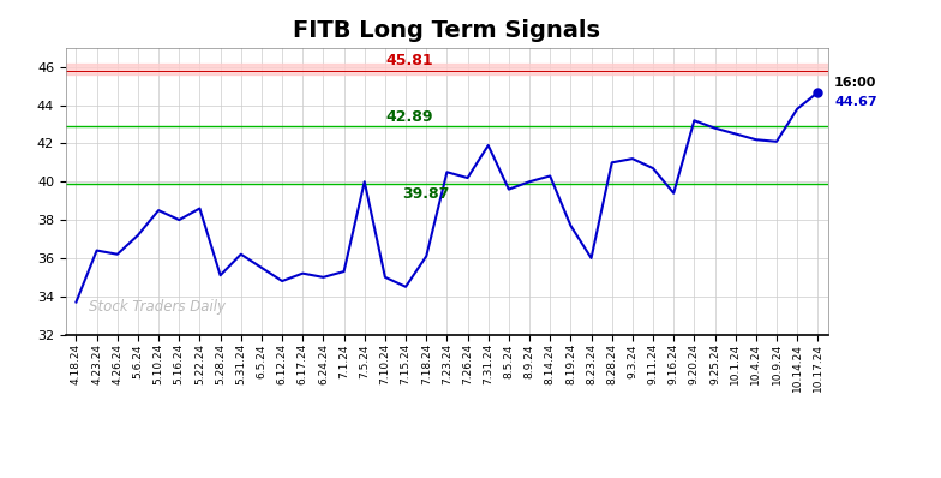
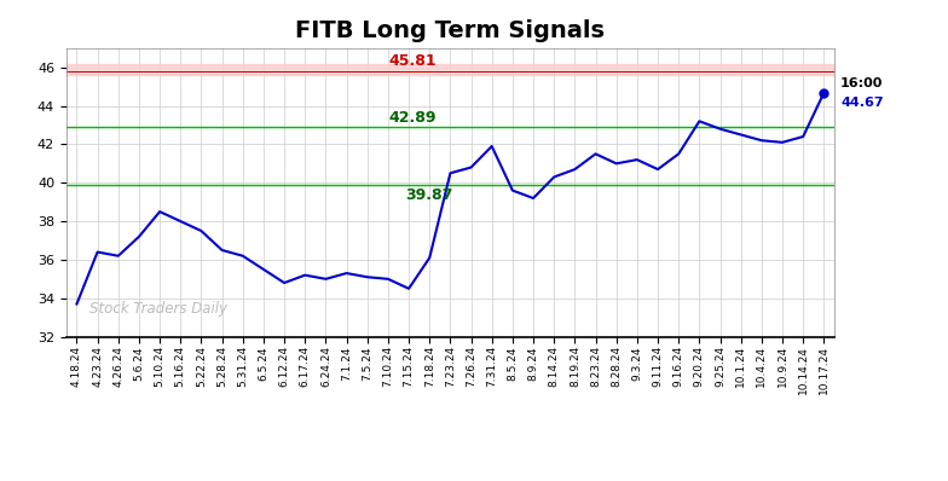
5.22.24: 38.6 -> 37.5
5.28.24: 35.1 -> 36.5
7.5.24: 40.0 -> 35.1
7.26.24: 40.2 -> 40.8
8.9.24: 40.0 -> 39.2
8.19.24: 37.7 -> 40.7
8.23.24: 36.0 -> 41.5
9.16.24: 39.4 -> 41.5
10.14.24: 43.8 -> 42.4
